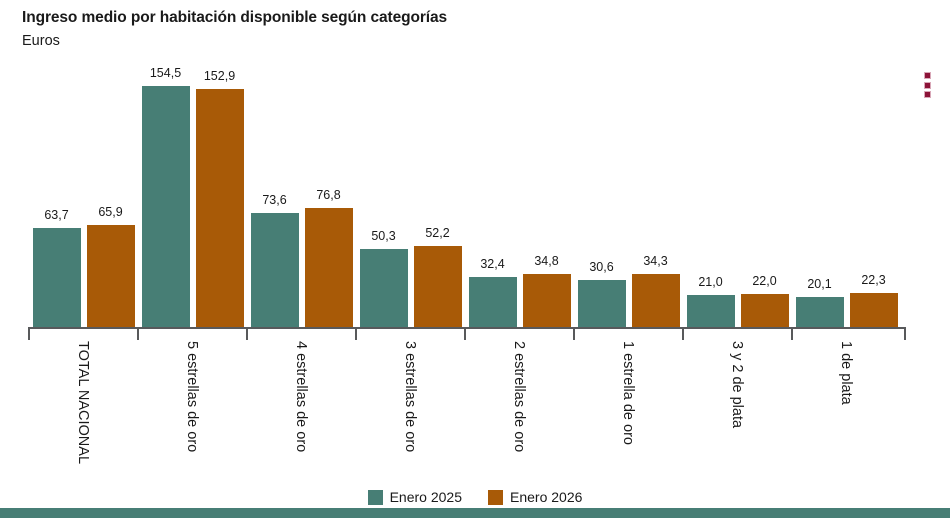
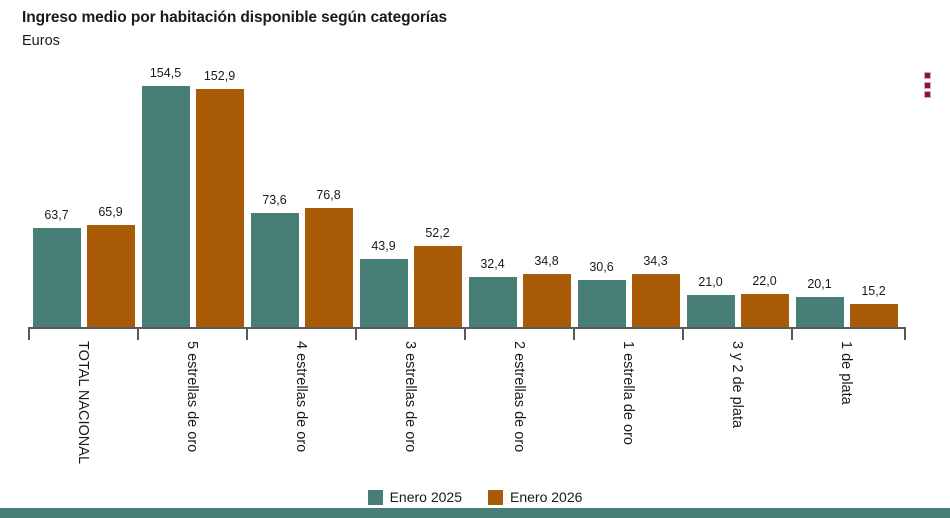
Enero 2025/3 estrellas de oro: 50,3 -> 43,9
Enero 2026/1 de plata: 22,3 -> 15,2
